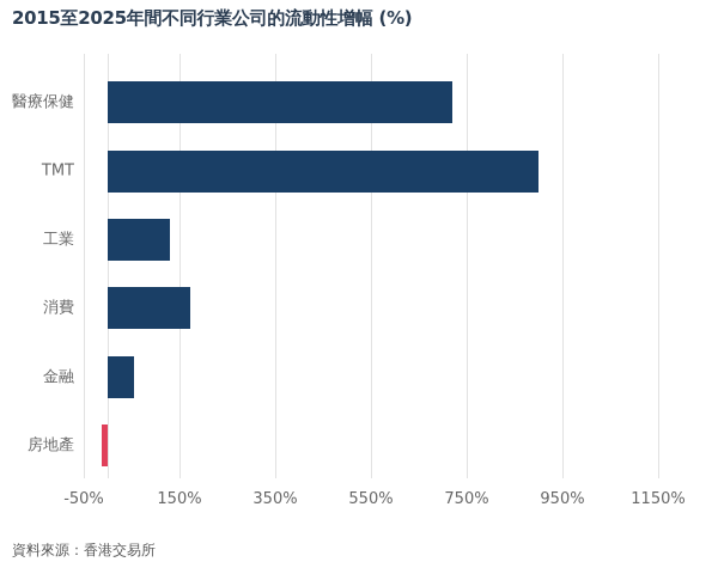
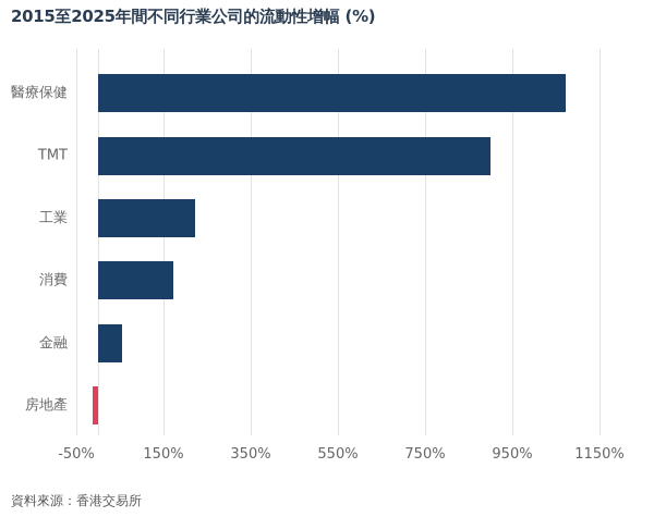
醫療保健: 720% -> 1070%
工業: 130% -> 220%
